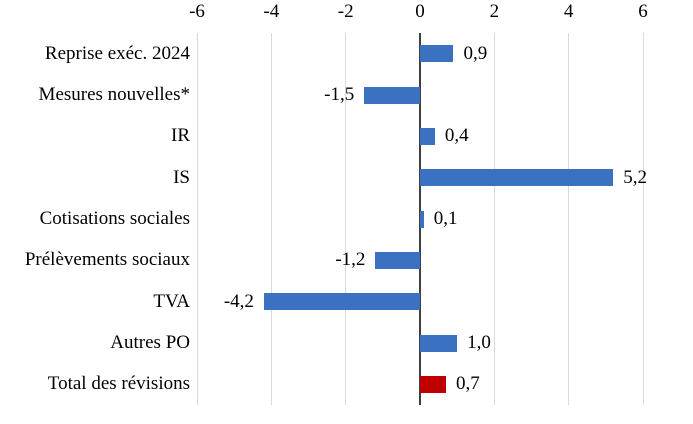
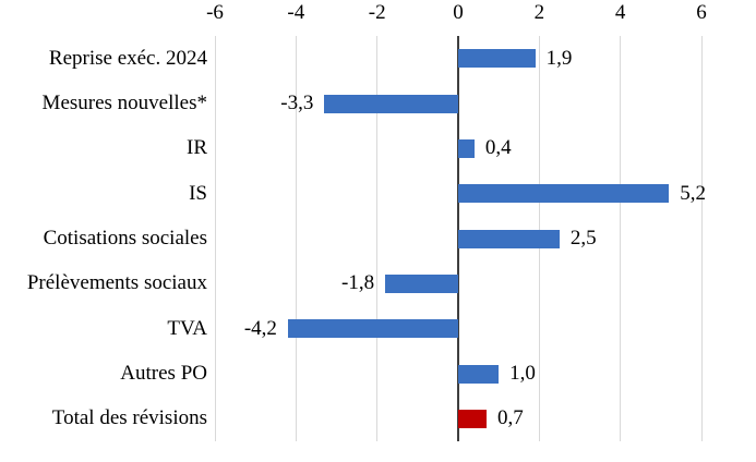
Reprise exéc. 2024: 0,9 -> 1,9
Mesures nouvelles*: -1,5 -> -3,3
Cotisations sociales: 0,1 -> 2,5
Prélèvements sociaux: -1,2 -> -1,8
